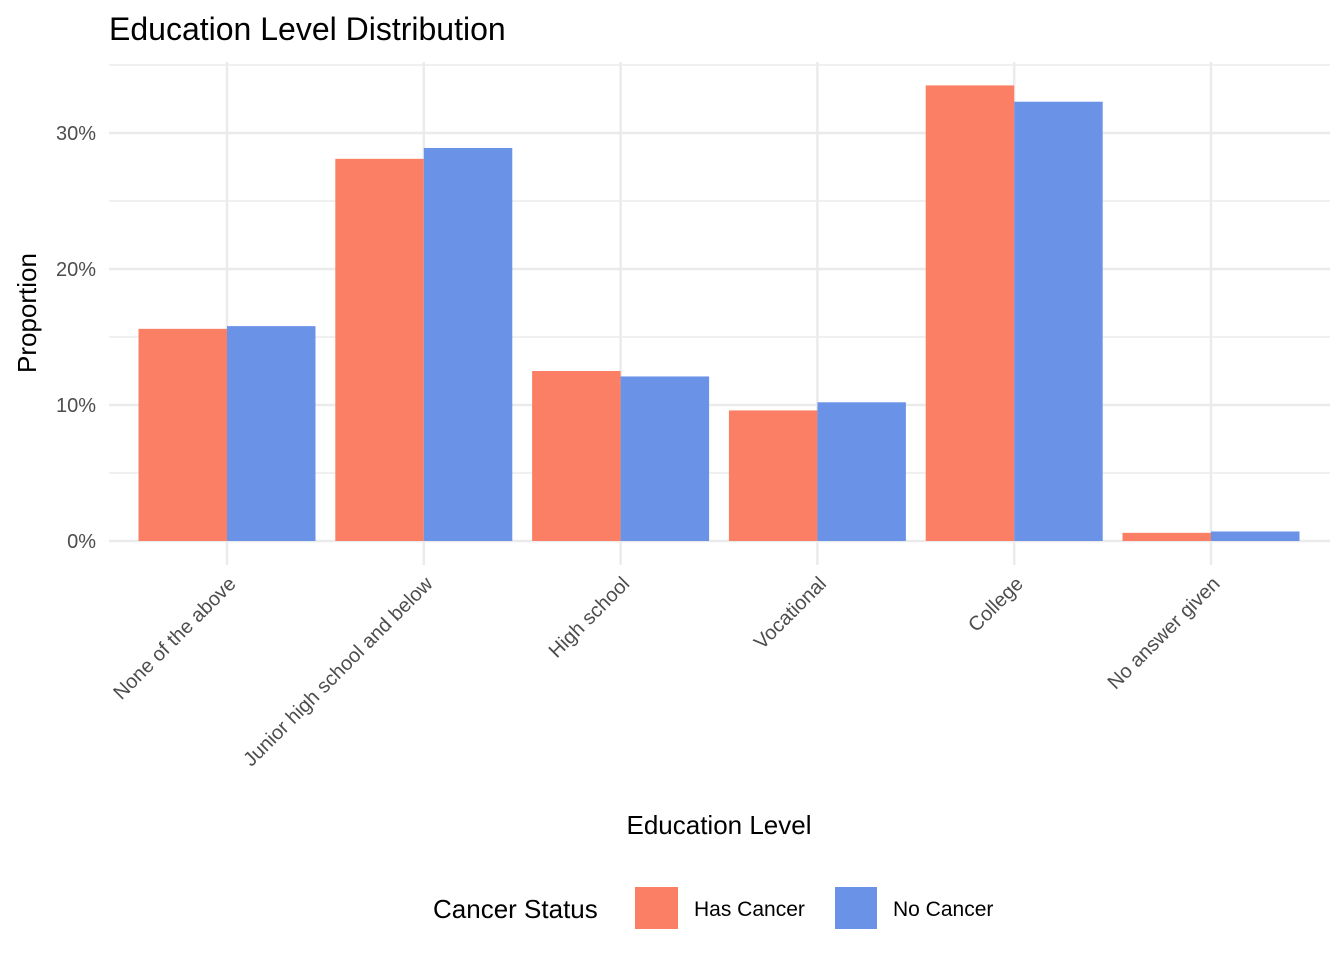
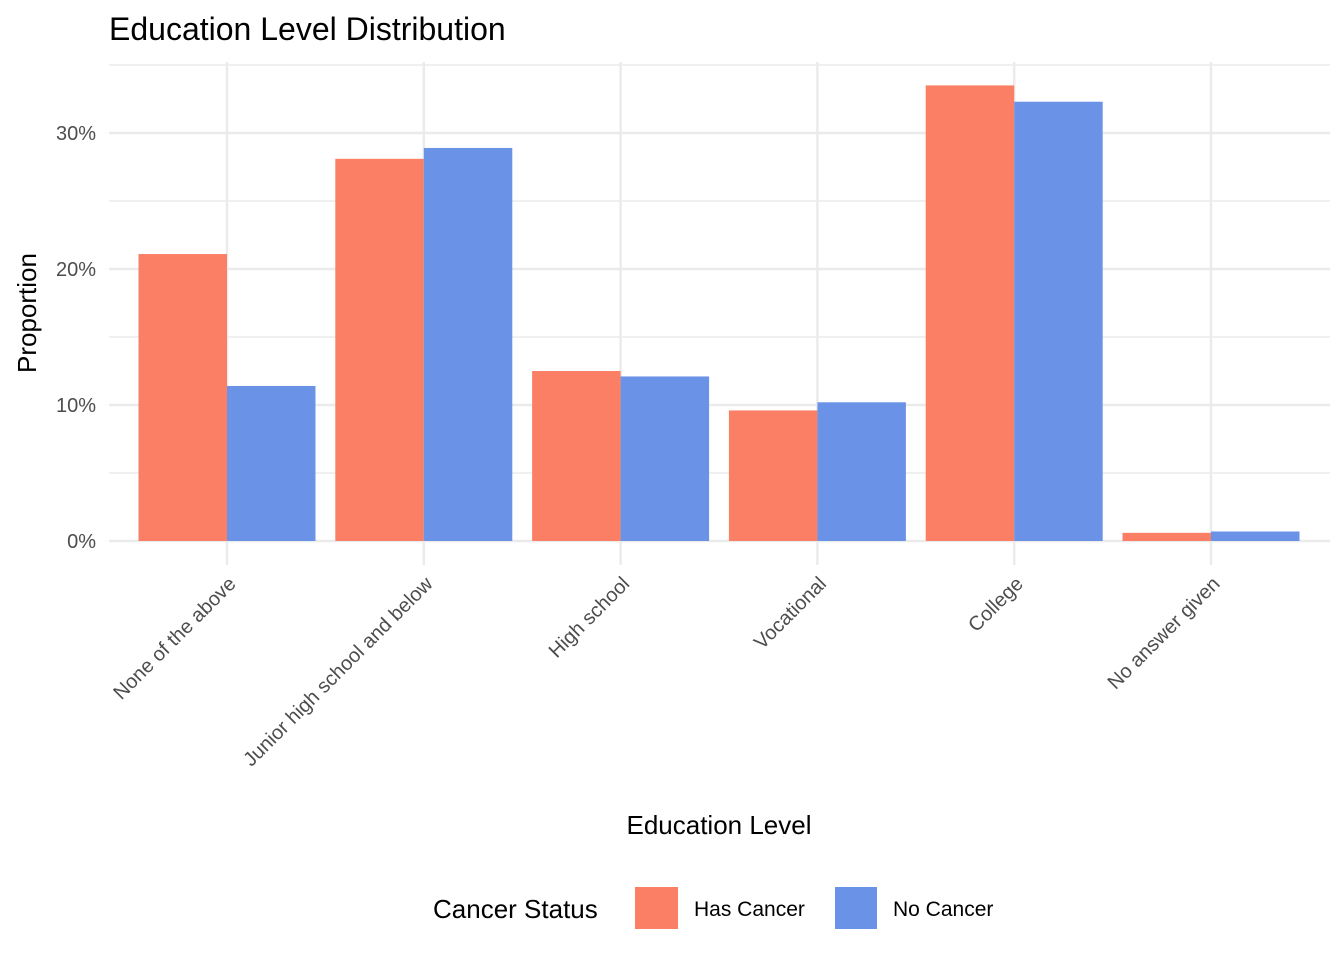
Has Cancer/None of the above: 15.6% -> 21.1%
No Cancer/None of the above: 15.8% -> 11.4%
